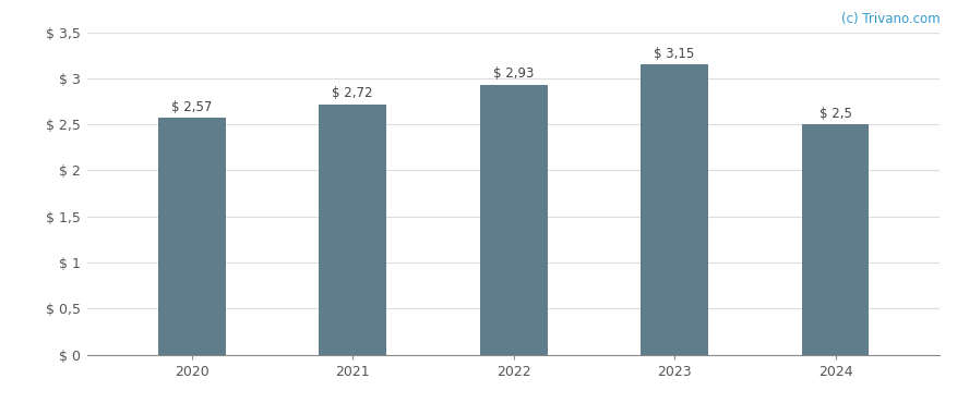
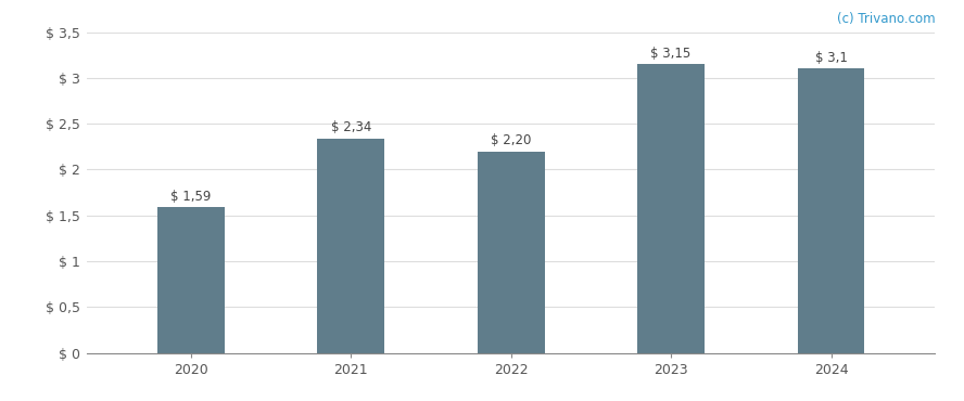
2020: 2,57 -> 1,59
2021: 2,72 -> 2,34
2022: 2,93 -> 2,20
2024: 2,5 -> 3,1
